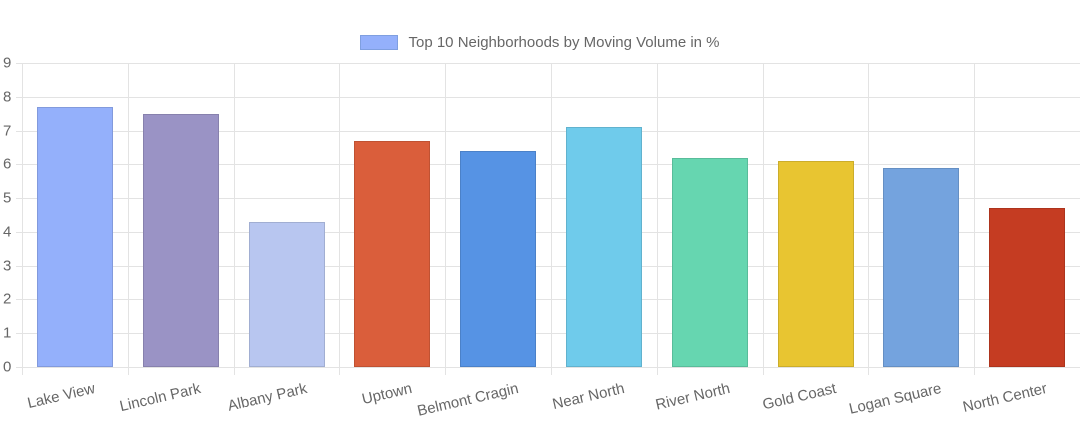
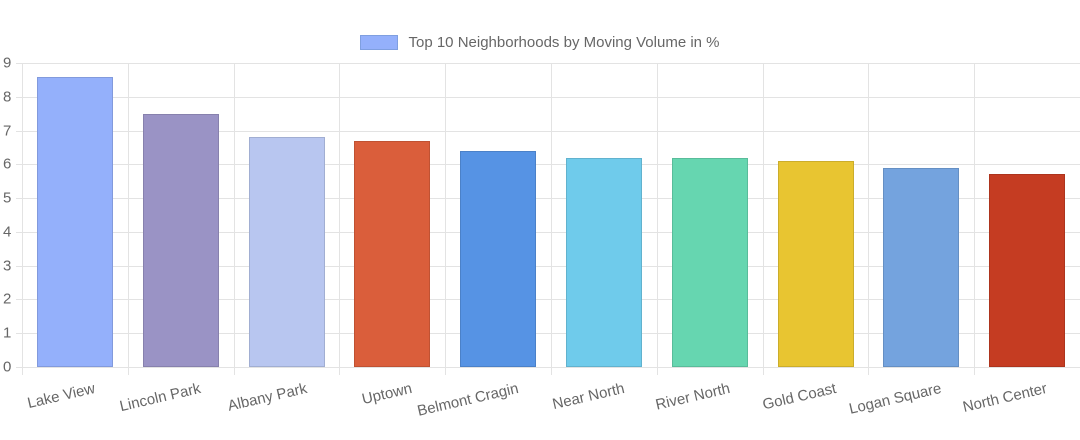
Lake View: 7.7 -> 8.6
Albany Park: 4.3 -> 6.8
Near North: 7.1 -> 6.2
North Center: 4.7 -> 5.7
